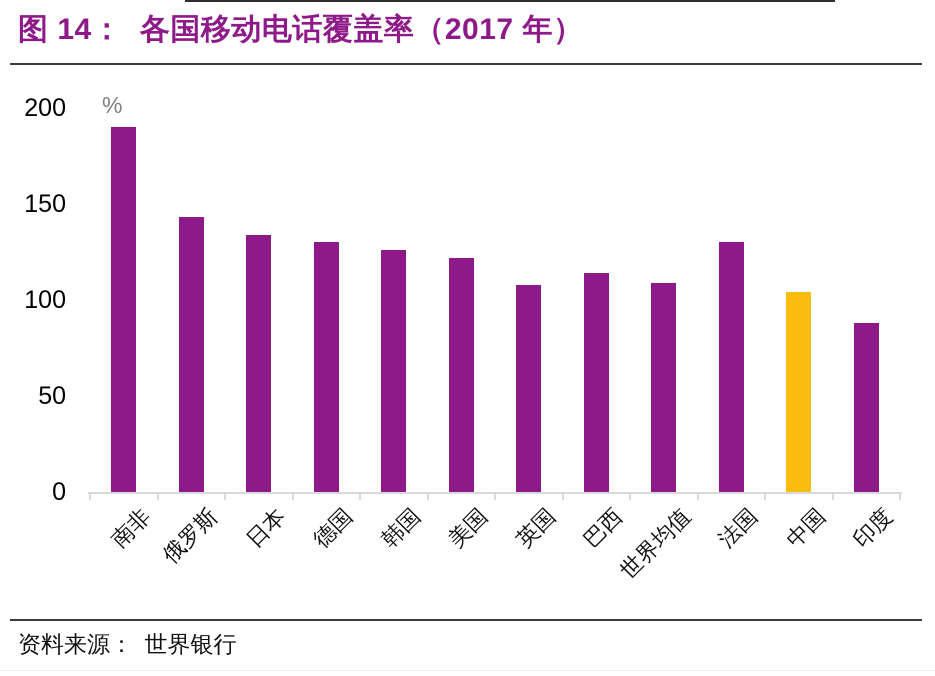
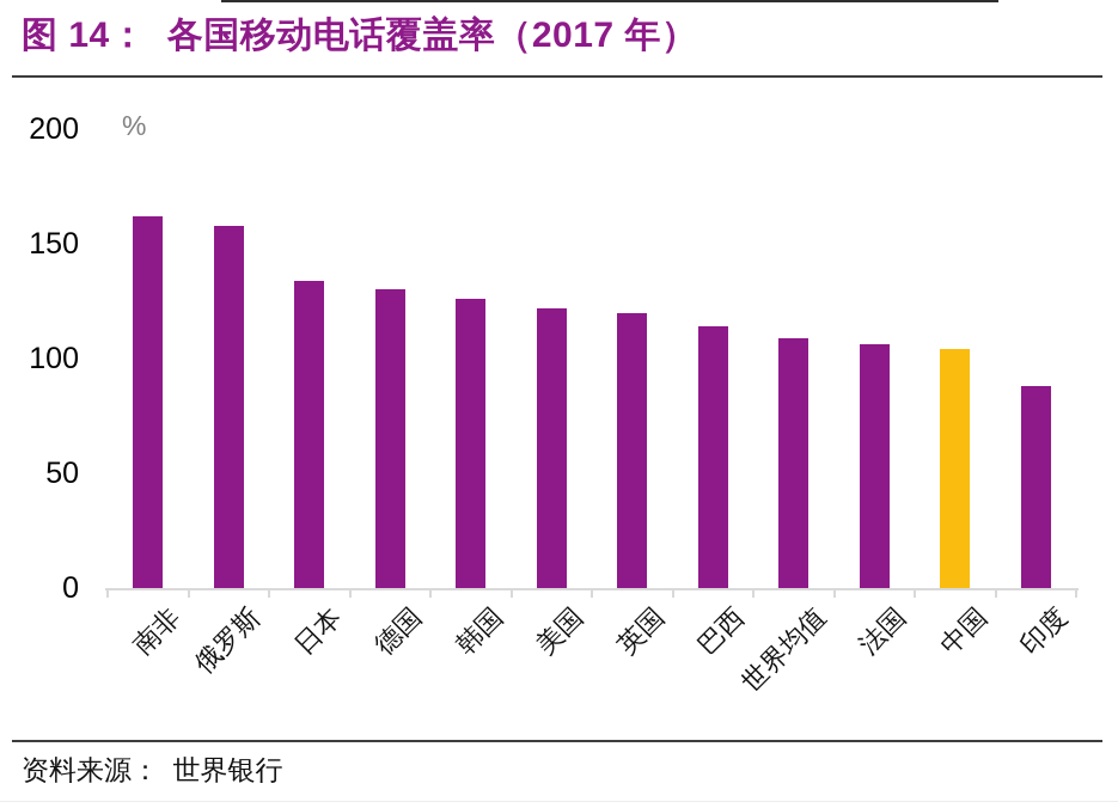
南非: 190 -> 162
俄罗斯: 143 -> 158
英国: 108 -> 120
法国: 130 -> 106
